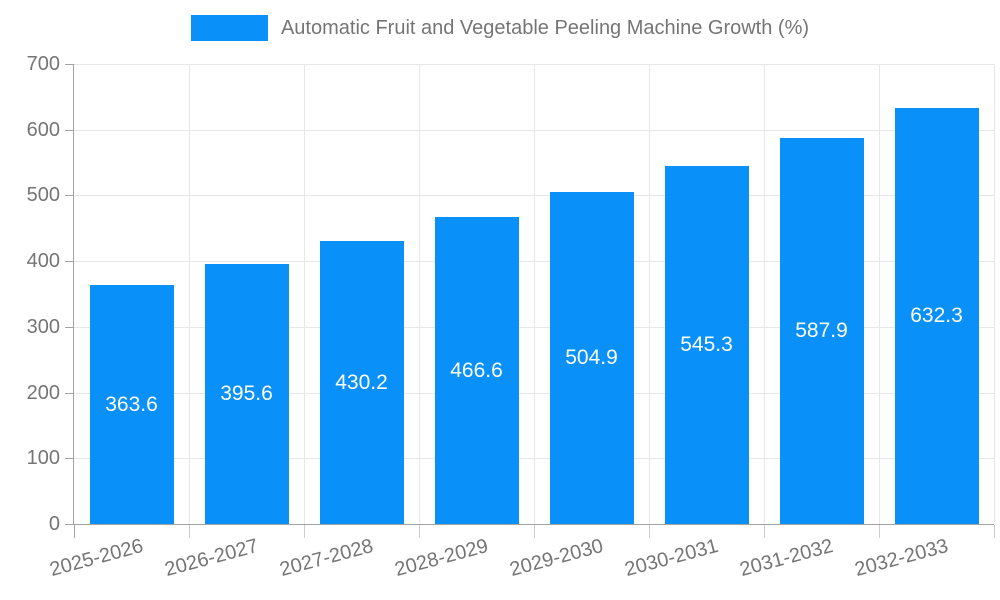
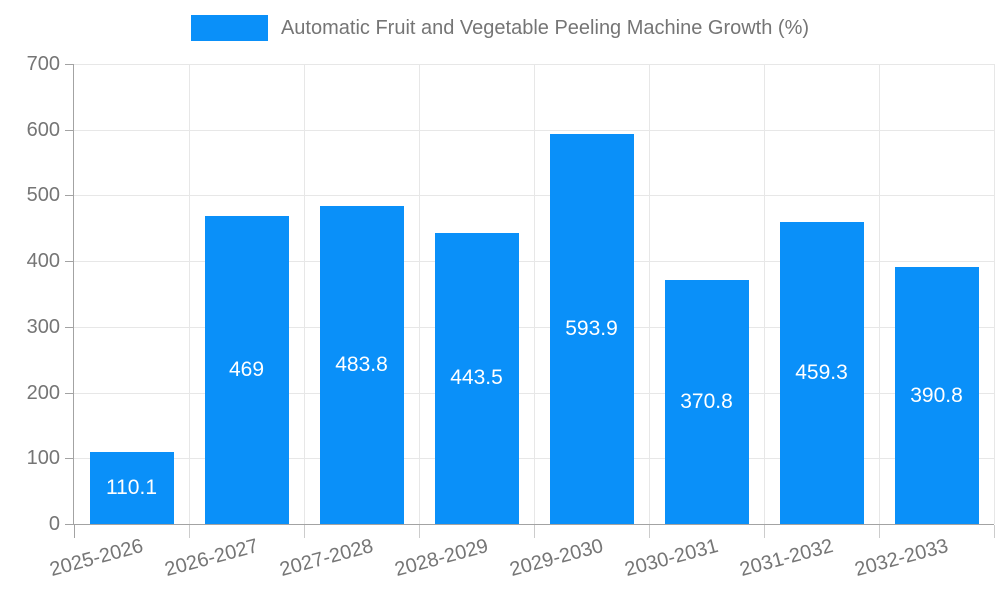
2025-2026: 363.6 -> 110.1
2026-2027: 395.6 -> 469
2027-2028: 430.2 -> 483.8
2028-2029: 466.6 -> 443.5
2029-2030: 504.9 -> 593.9
2030-2031: 545.3 -> 370.8
2031-2032: 587.9 -> 459.3
2032-2033: 632.3 -> 390.8
